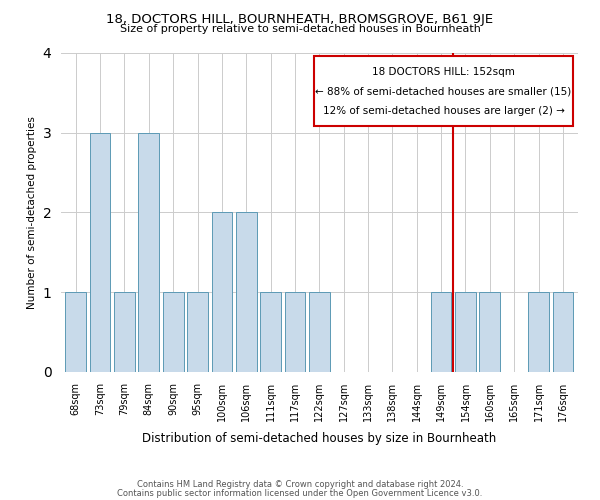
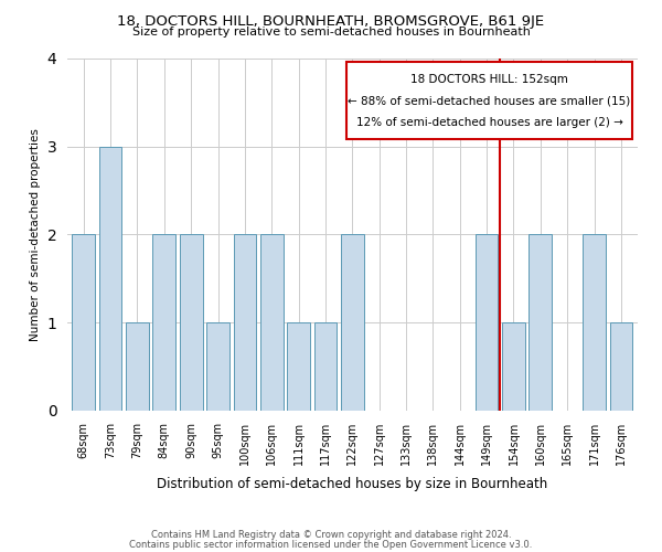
68sqm: 1 -> 2
84sqm: 3 -> 2
90sqm: 1 -> 2
122sqm: 1 -> 2
149sqm: 1 -> 2
160sqm: 1 -> 2
171sqm: 1 -> 2
